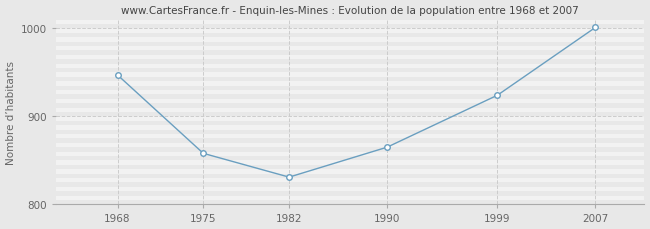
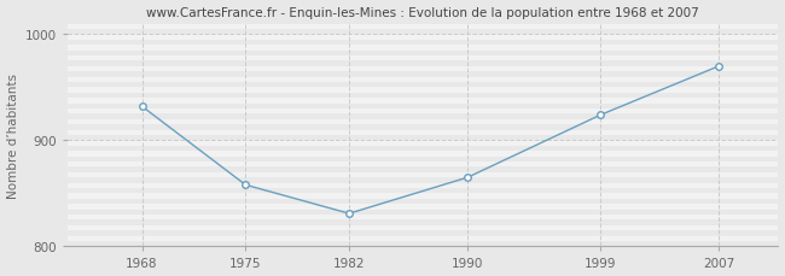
1968: 947 -> 932
2007: 1001 -> 970
